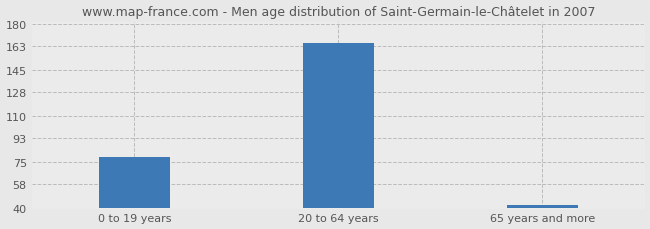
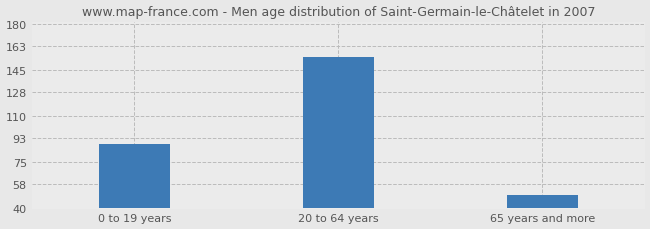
0 to 19 years: 79 -> 89
20 to 64 years: 166 -> 155
65 years and more: 42 -> 50
